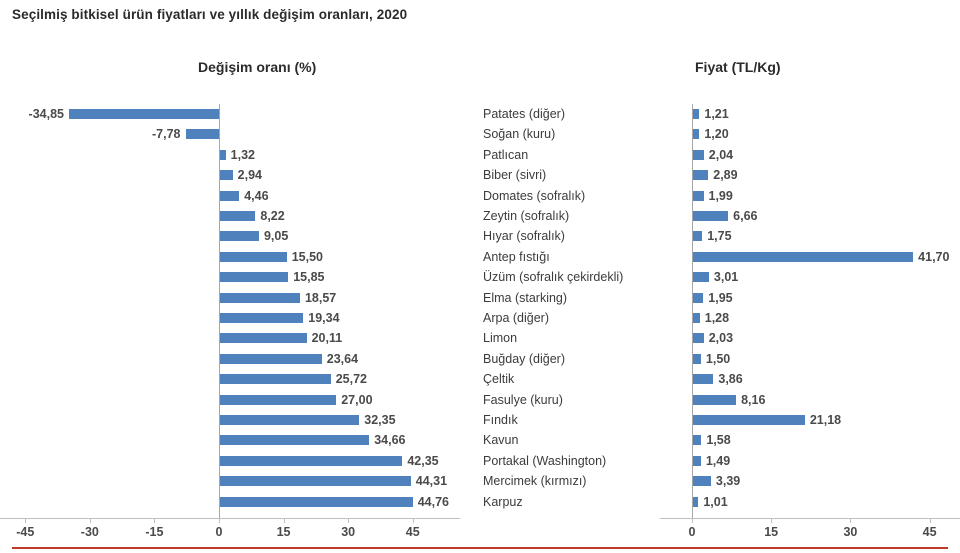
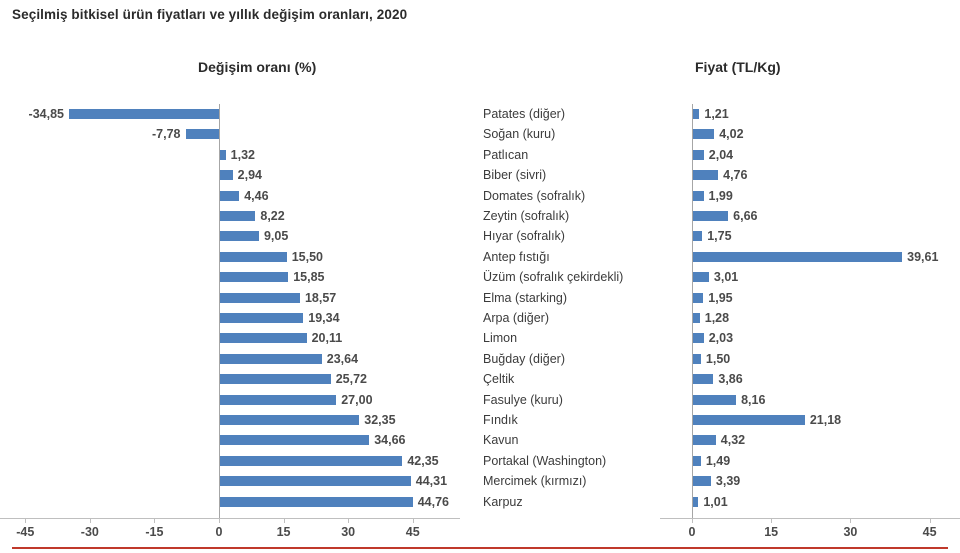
Fiyat (TL/Kg)/Soğan (kuru): 1,20 -> 4,02
Fiyat (TL/Kg)/Biber (sivri): 2,89 -> 4,76
Fiyat (TL/Kg)/Antep fıstığı: 41,70 -> 39,61
Fiyat (TL/Kg)/Kavun: 1,58 -> 4,32
